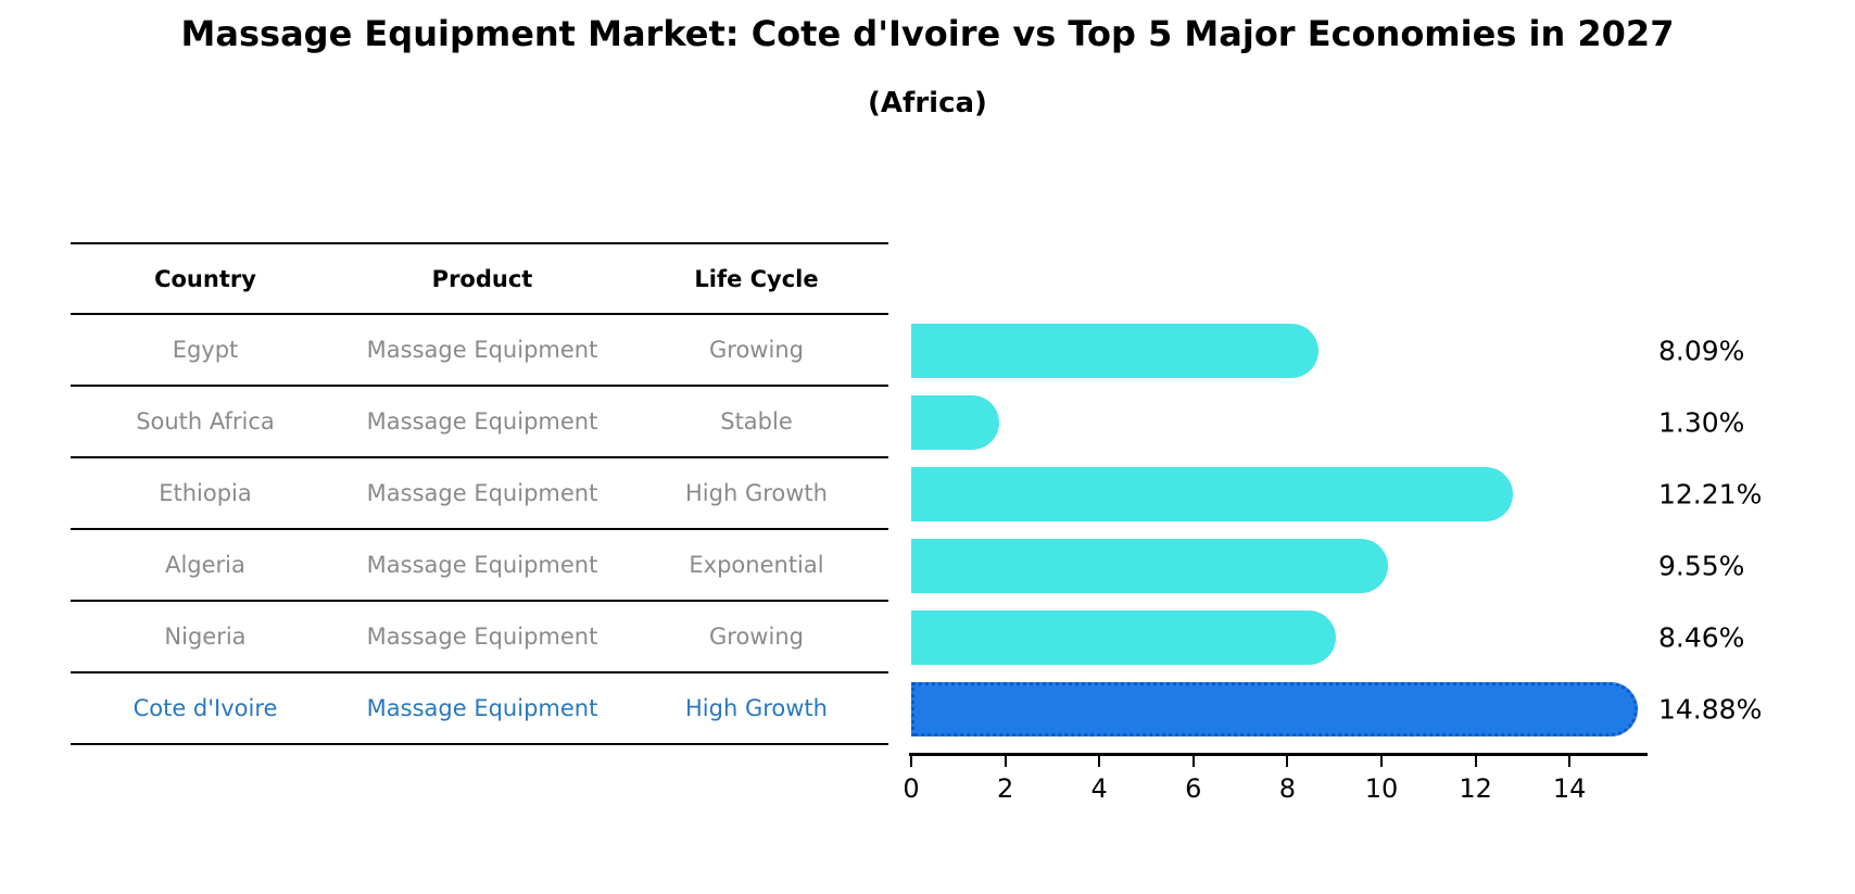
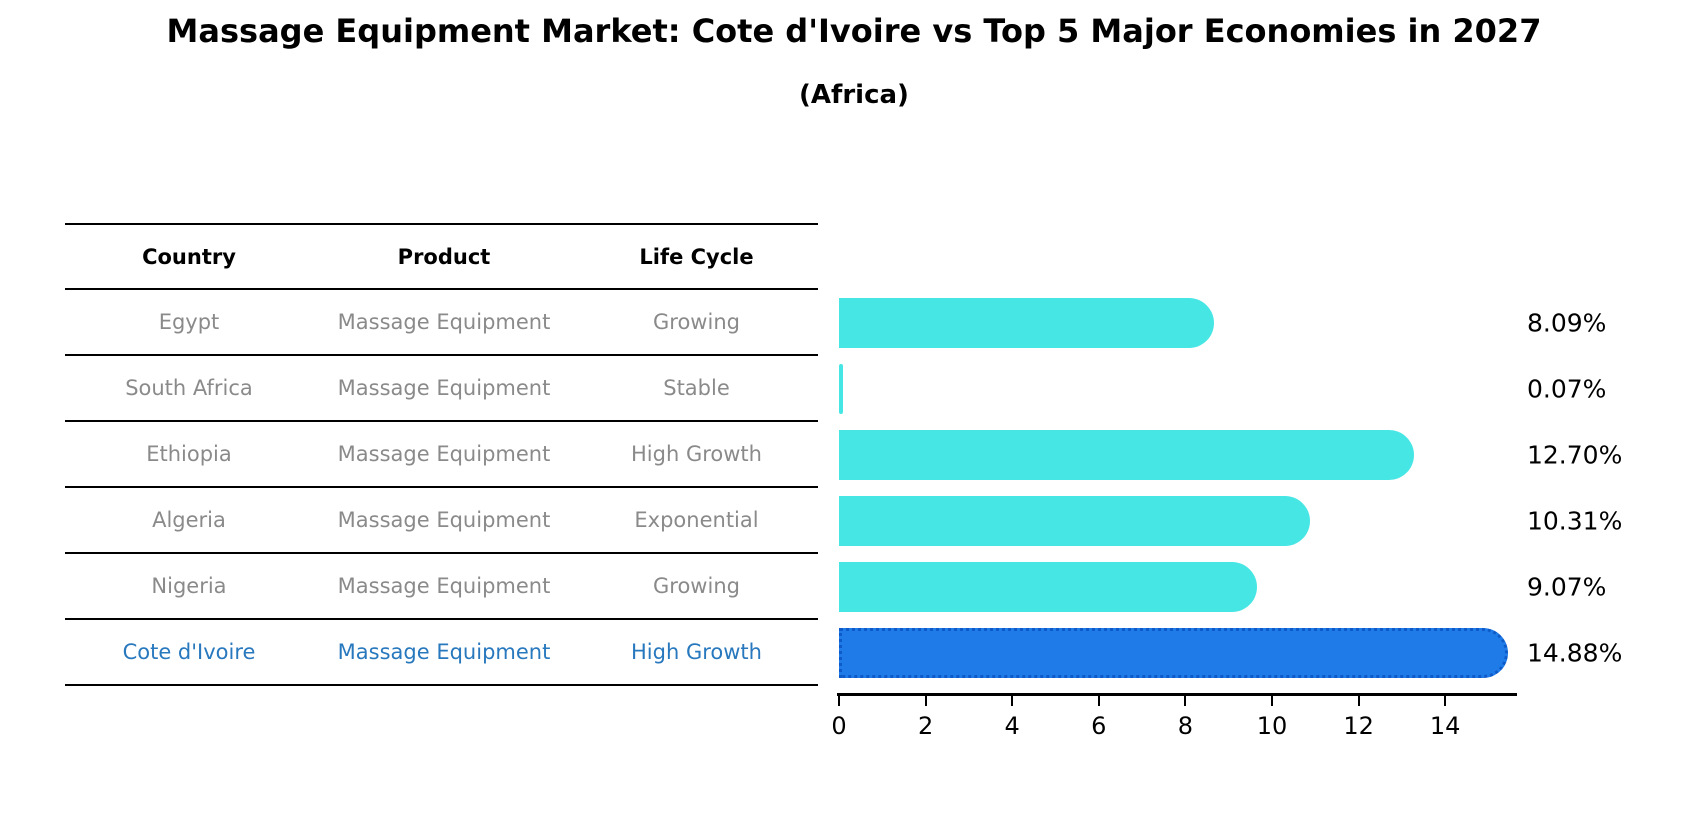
South Africa: 1.30% -> 0.07%
Ethiopia: 12.21% -> 12.70%
Algeria: 9.55% -> 10.31%
Nigeria: 8.46% -> 9.07%
